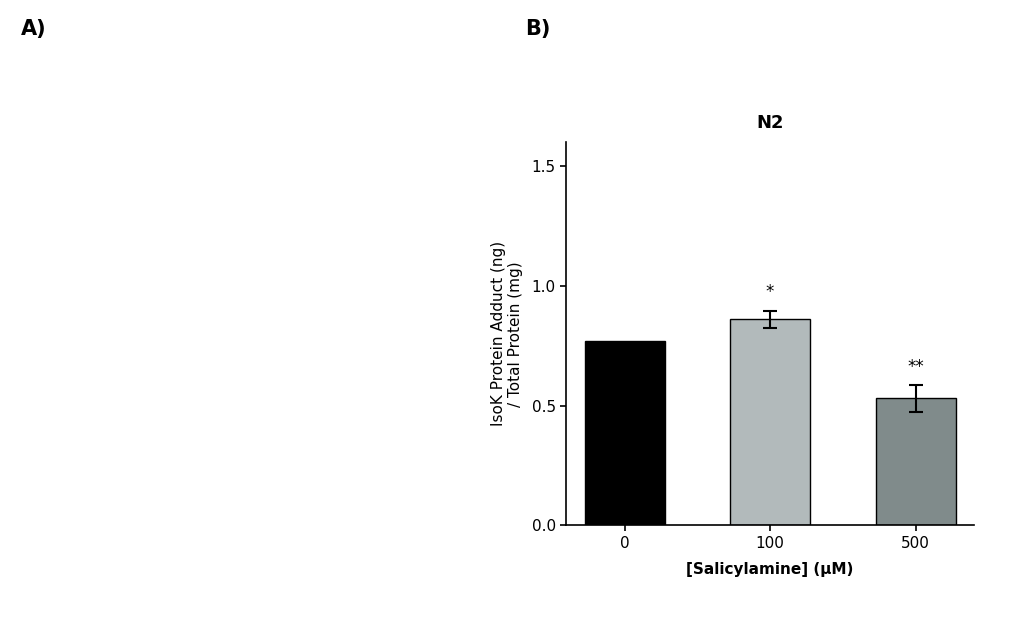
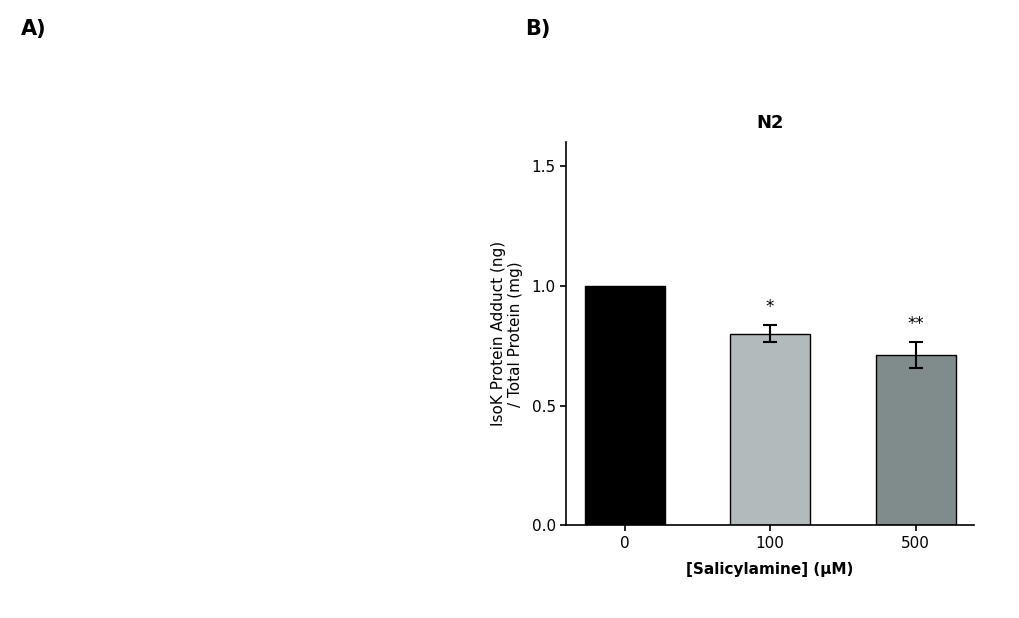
0: 0.77 -> 1.00
100: 0.86 -> 0.80
500: 0.53 -> 0.71
